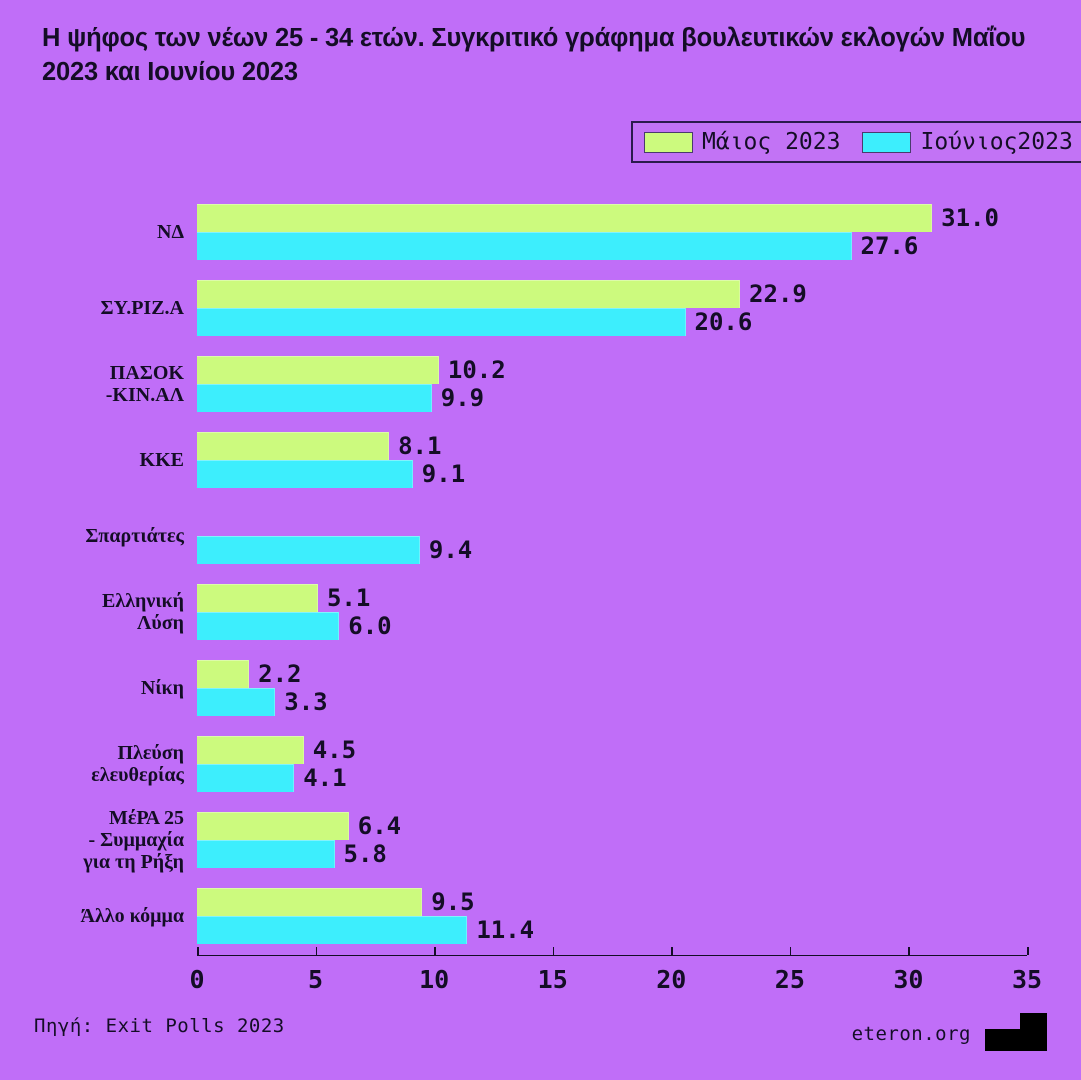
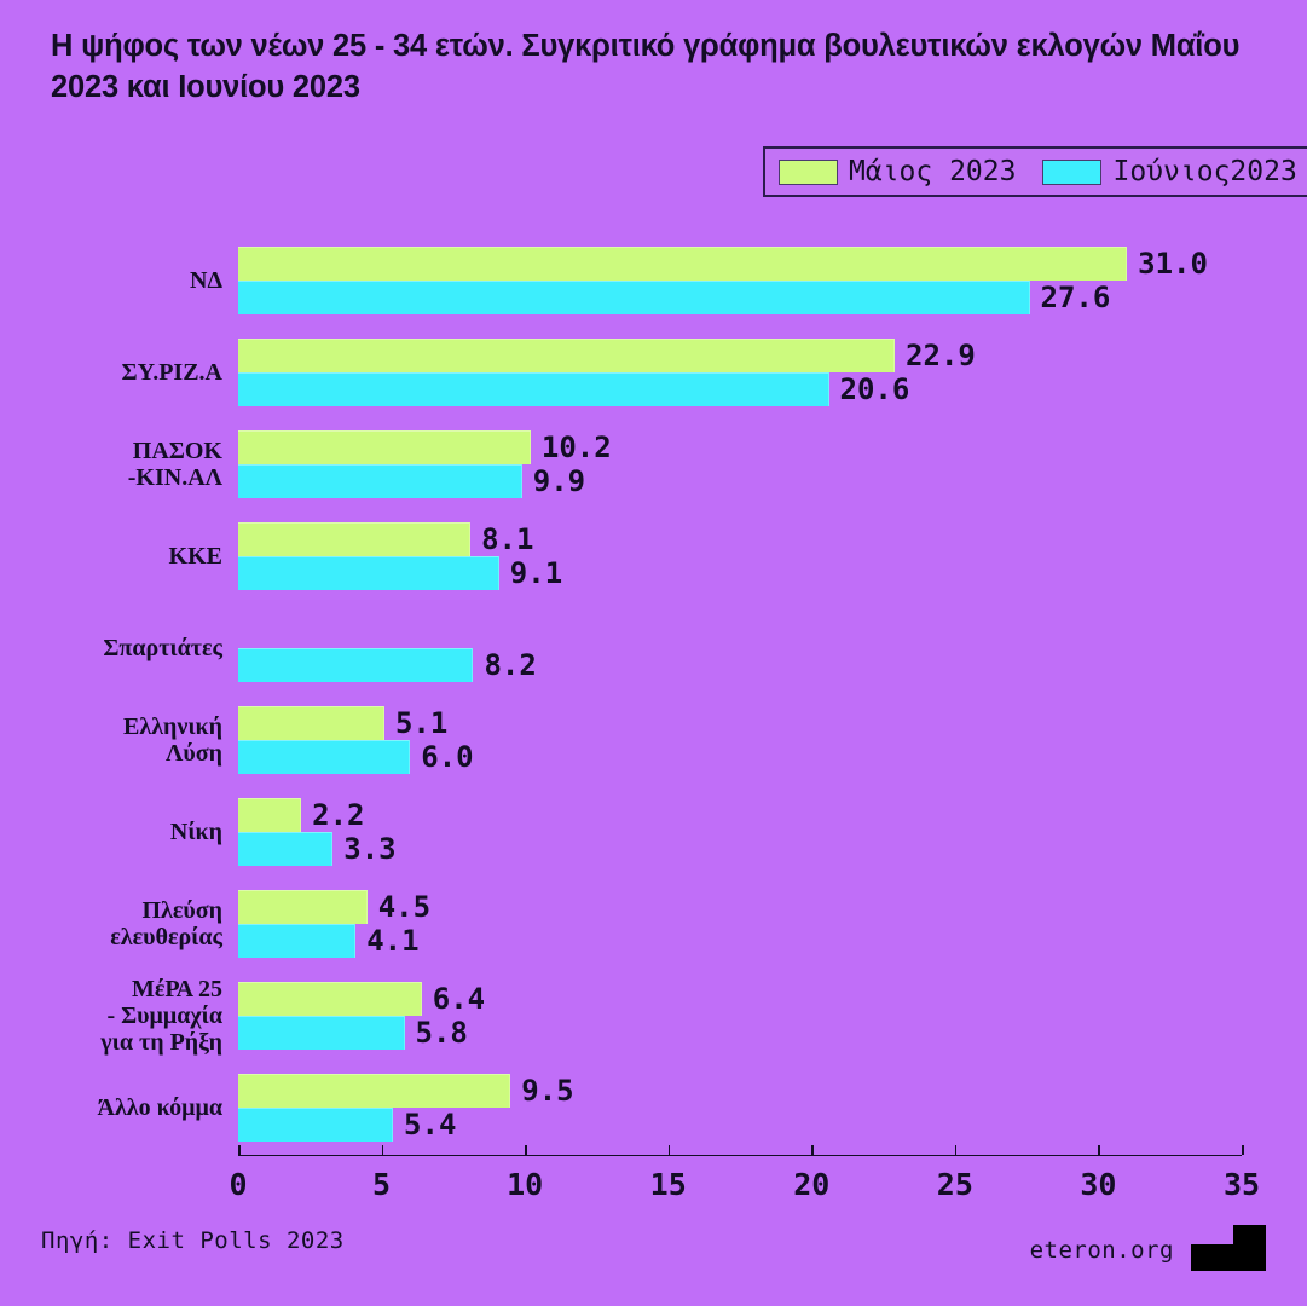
Ιούνιος2023/Σπαρτιάτες: 9.4 -> 8.2
Ιούνιος2023/Άλλο κόμμα: 11.4 -> 5.4
